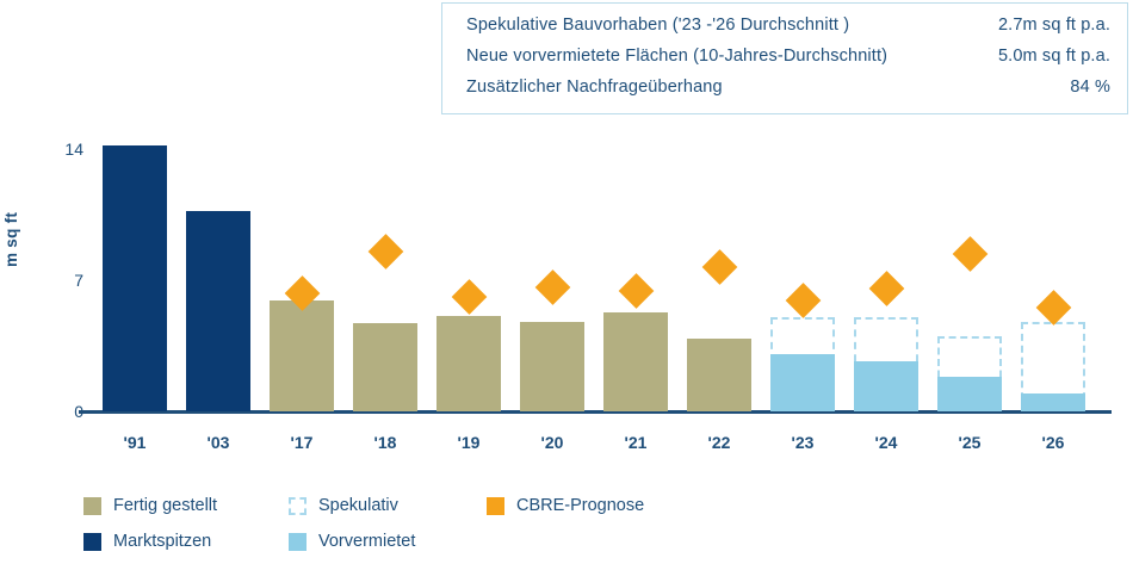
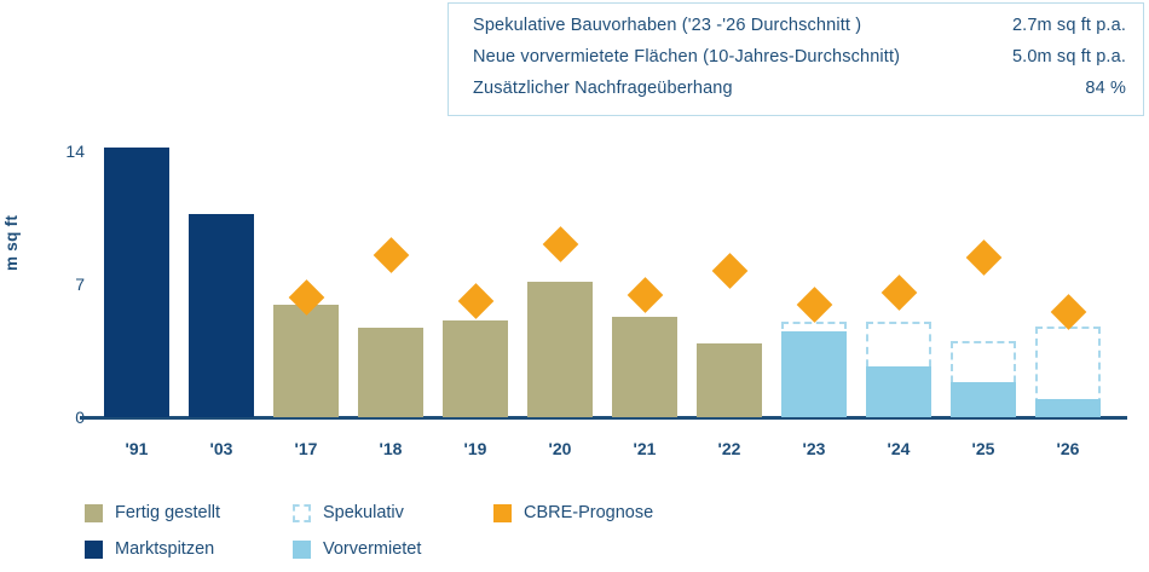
Fertig gestellt/'20: 4.8 -> 7.1
CBRE-Prognose/'20: 7.3 -> 9.8
Vorvermietet/'23: 3.0 -> 4.5
